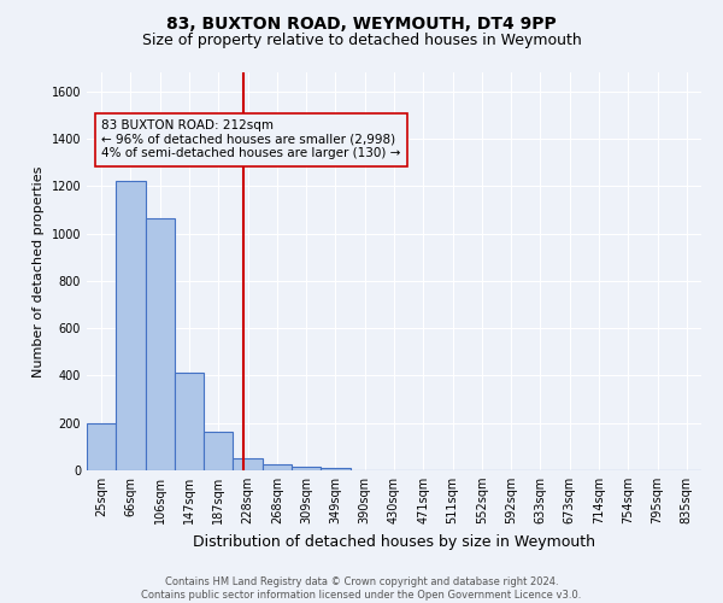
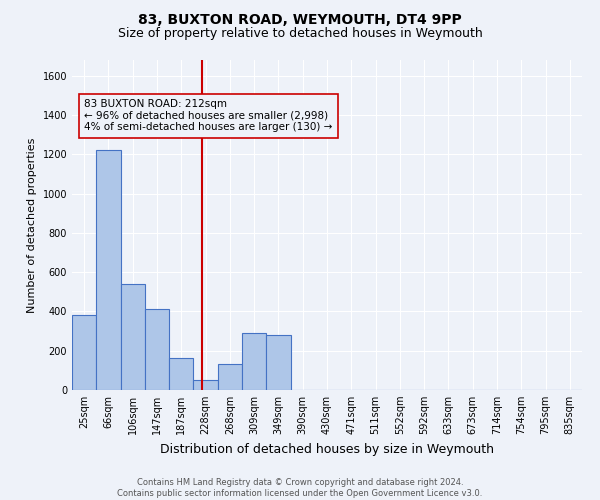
25sqm: 200 -> 380
106sqm: 1060 -> 540
268sqm: 20 -> 130
309sqm: 10 -> 290
349sqm: 10 -> 280
